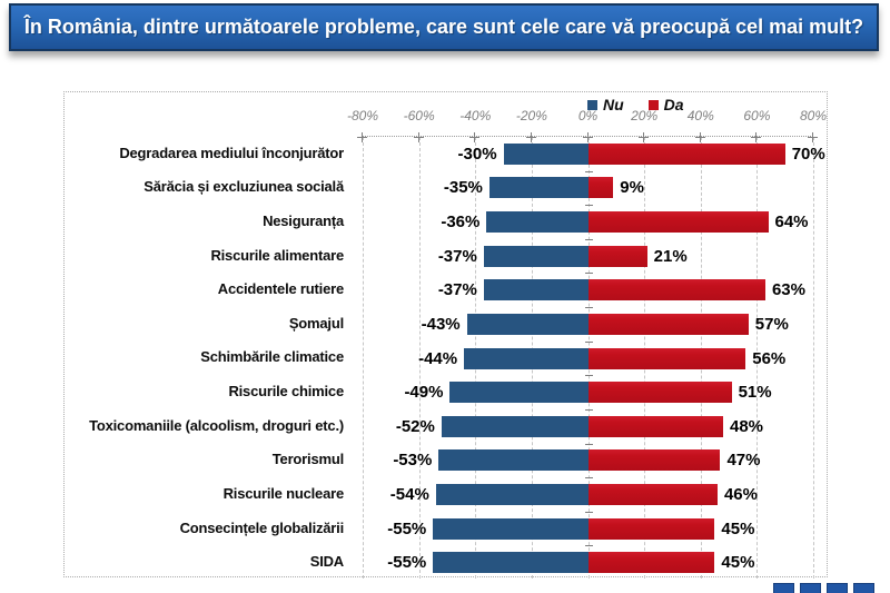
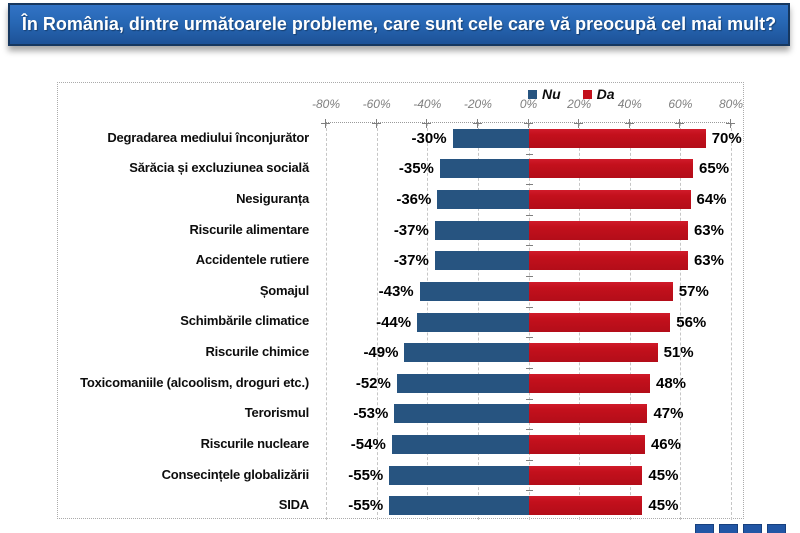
Da/Sărăcia și excluziunea socială: 9% -> 65%
Da/Riscurile alimentare: 21% -> 63%
